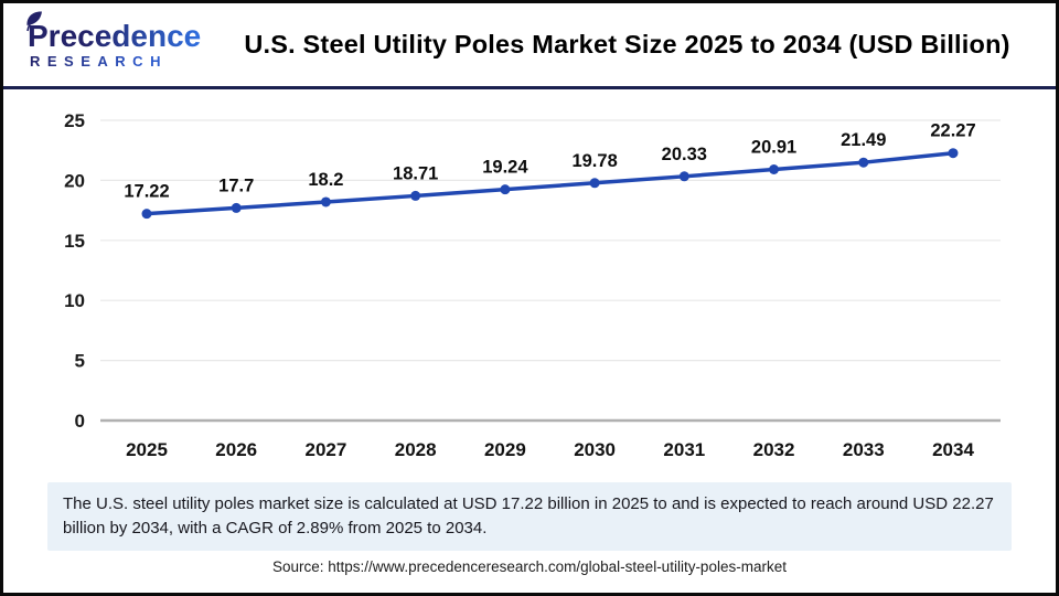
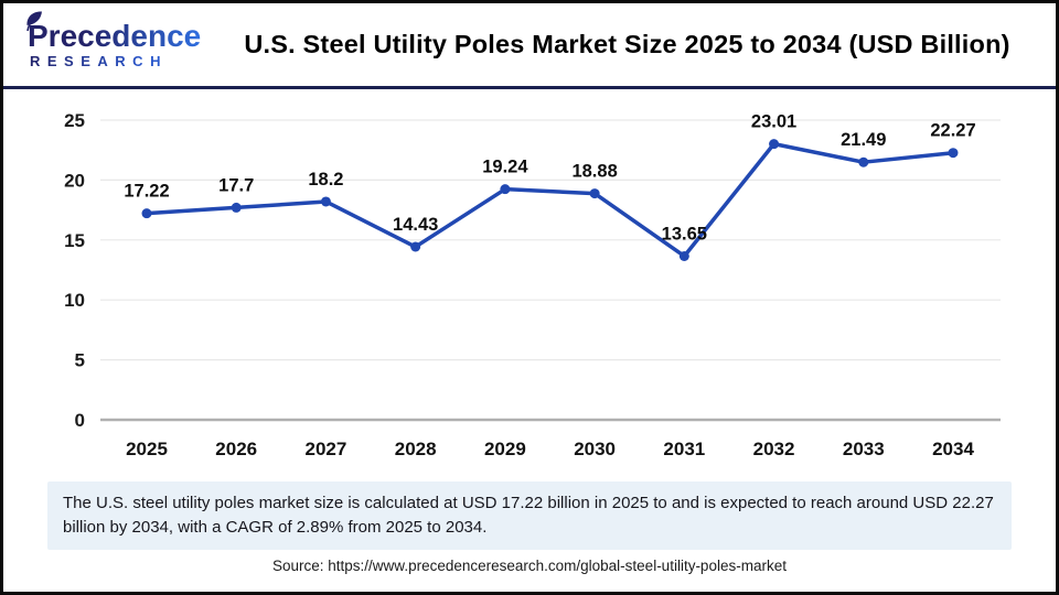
2028: 18.71 -> 14.43
2030: 19.78 -> 18.88
2031: 20.33 -> 13.65
2032: 20.91 -> 23.01
